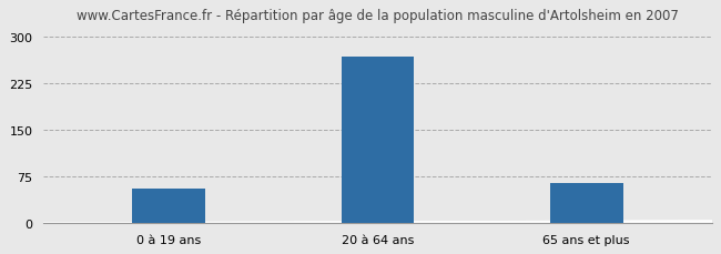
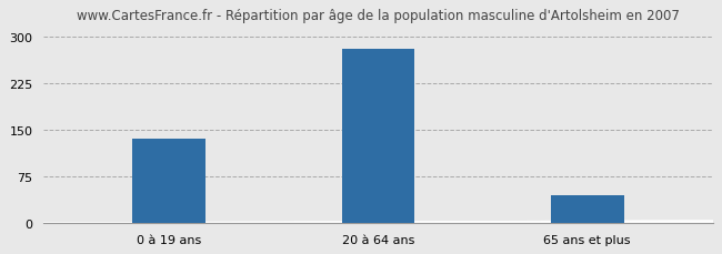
0 à 19 ans: 56 -> 135
20 à 64 ans: 268 -> 280
65 ans et plus: 64 -> 45
